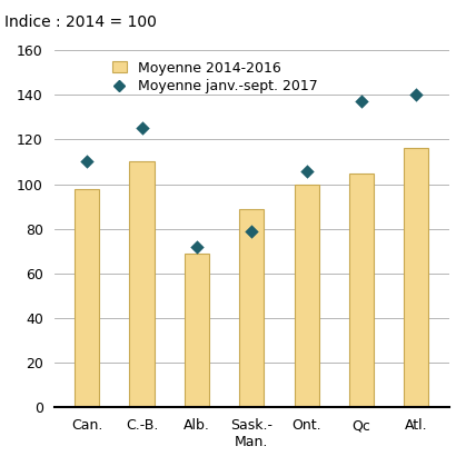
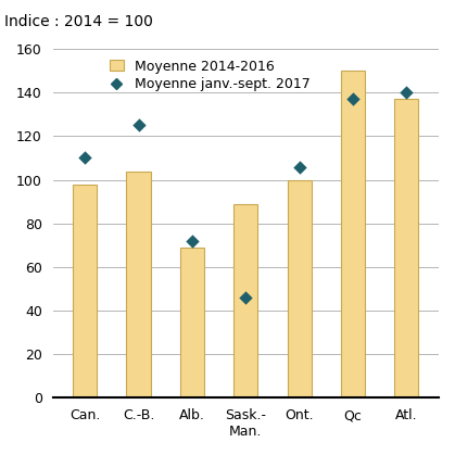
Moyenne 2014-2016/C.-B.: 110 -> 104
Moyenne janv.-sept. 2017/Sask.- Man.: 79 -> 46
Moyenne 2014-2016/Qc: 105 -> 150
Moyenne 2014-2016/Atl.: 116 -> 137
